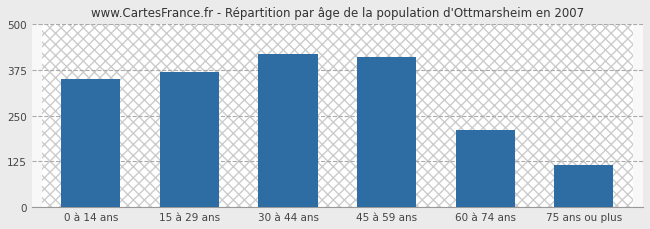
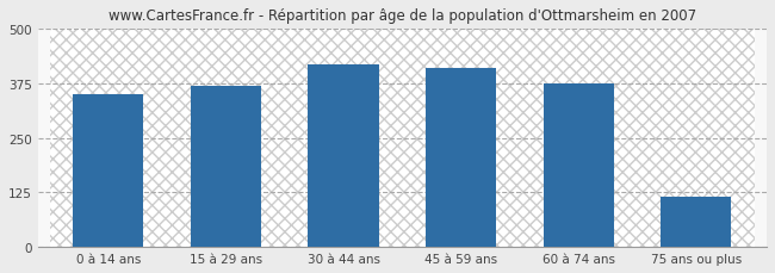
60 à 74 ans: 210 -> 375
